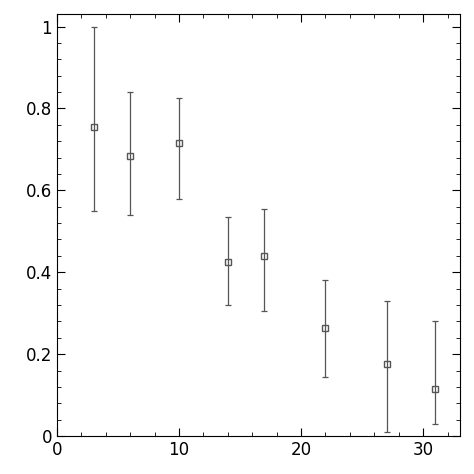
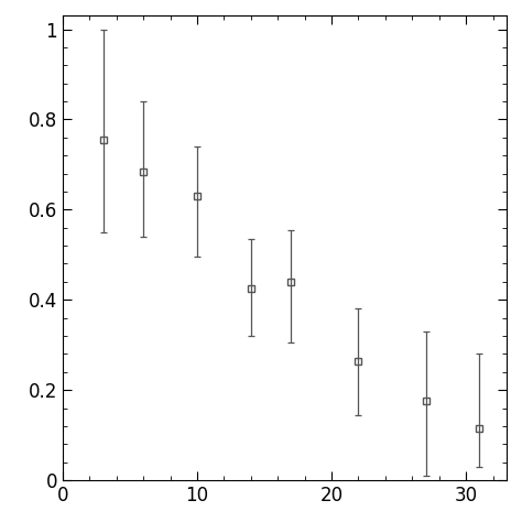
10: 0.715 -> 0.630
